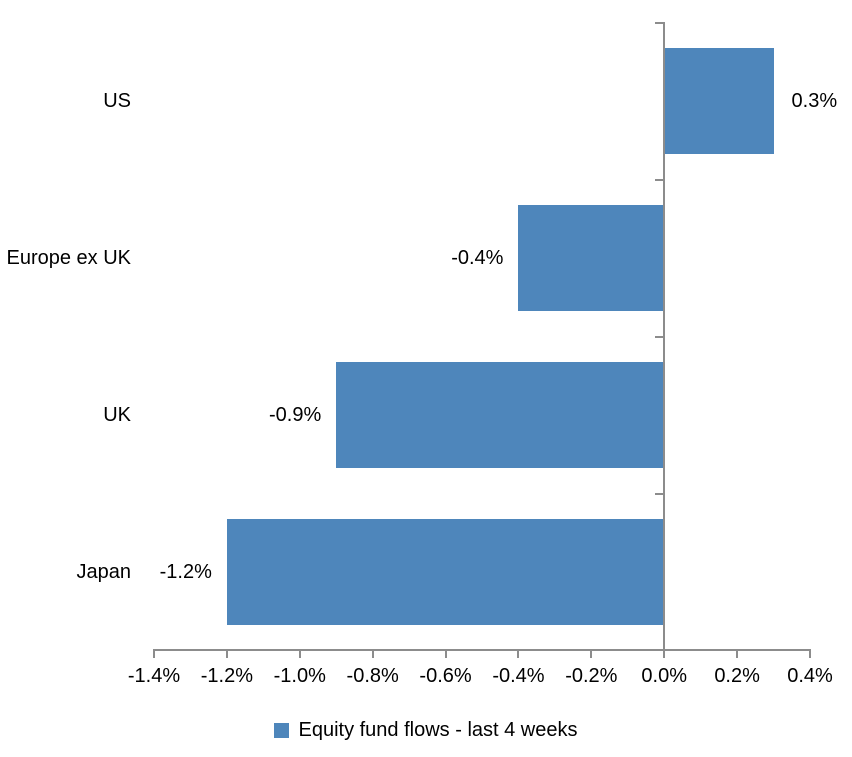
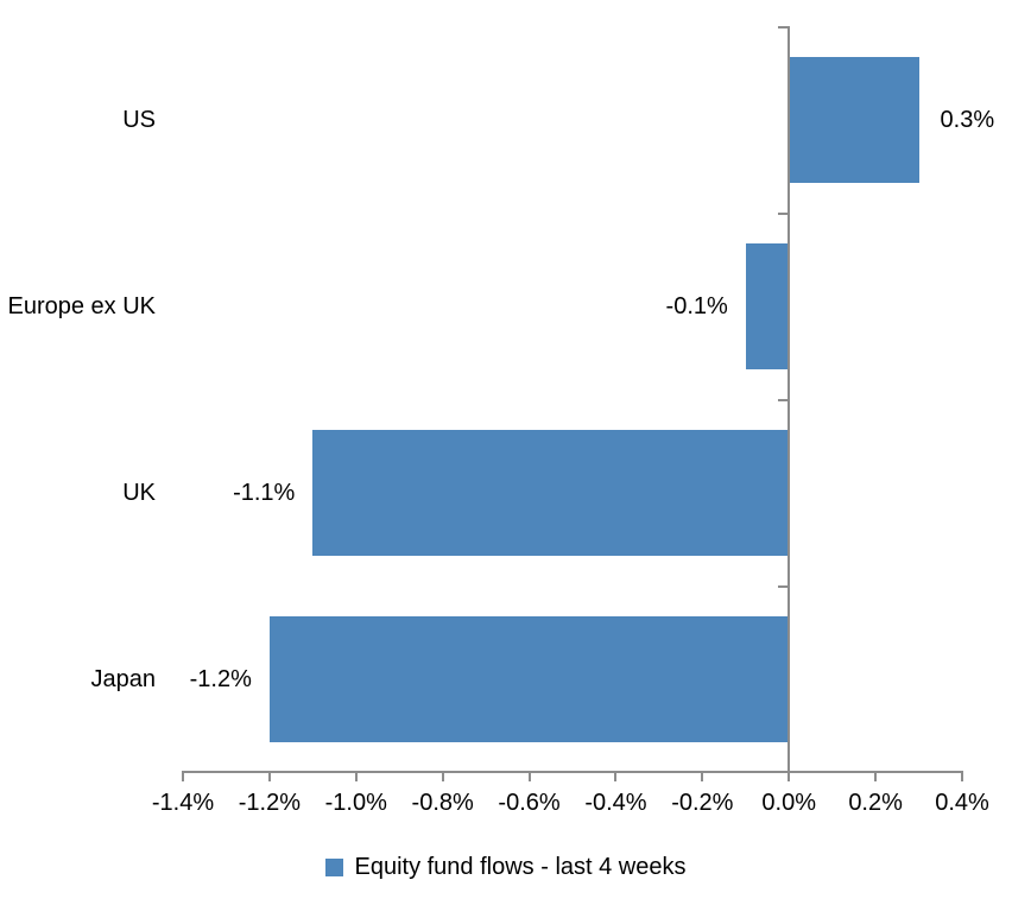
Europe ex UK: -0.4% -> -0.1%
UK: -0.9% -> -1.1%
